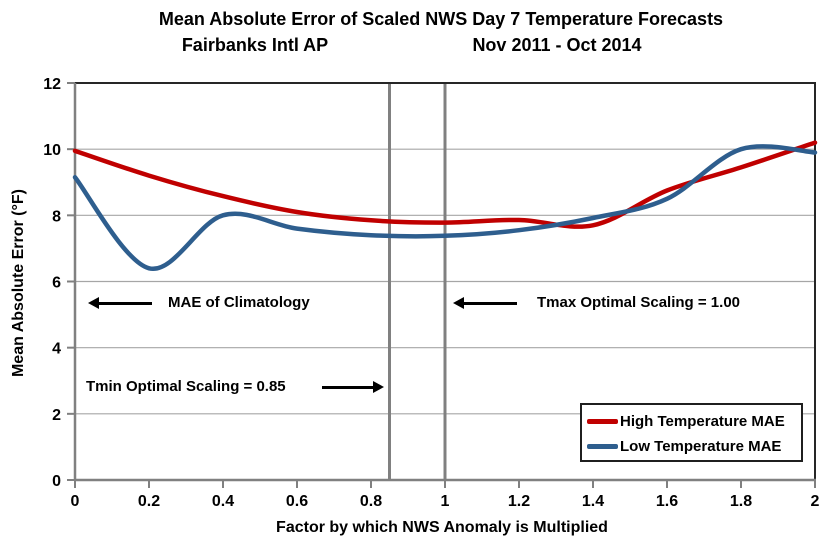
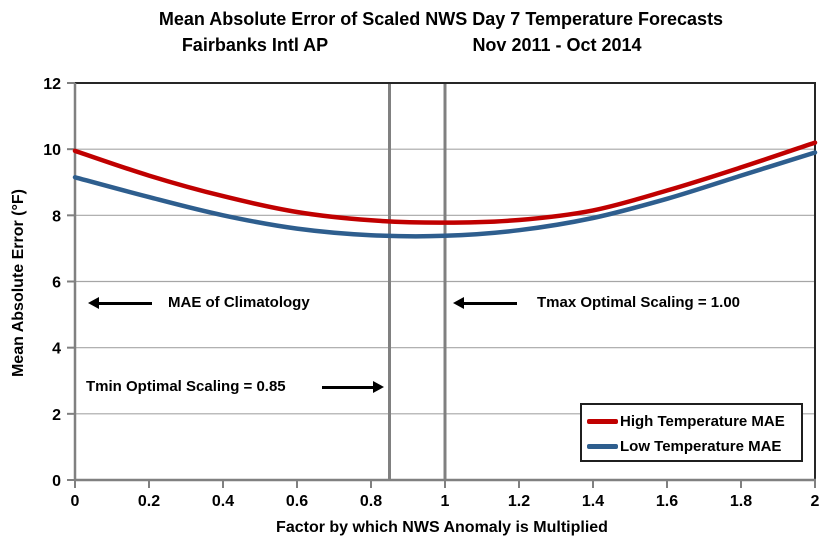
Low Temperature MAE/0.2: 6.4 -> 8.6
High Temperature MAE/1.4: 7.7 -> 8.2
Low Temperature MAE/1.8: 10.0 -> 9.2
